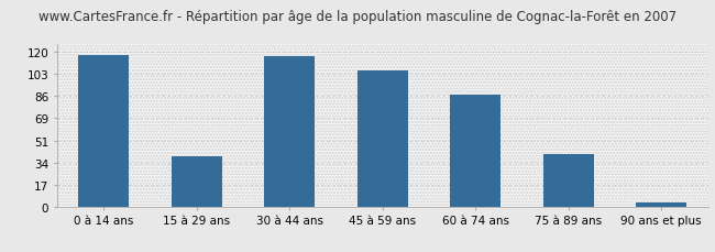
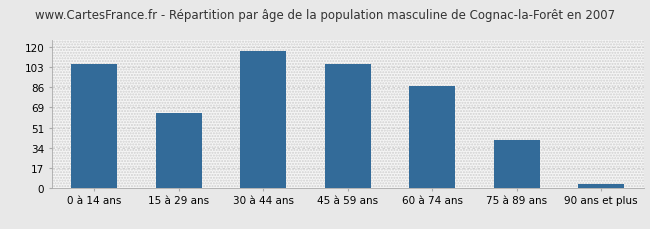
0 à 14 ans: 118 -> 106
15 à 29 ans: 39 -> 64
